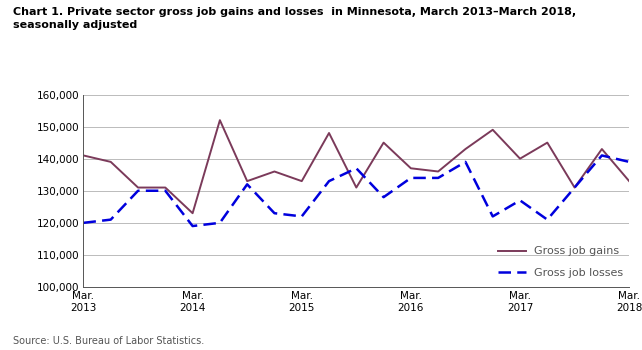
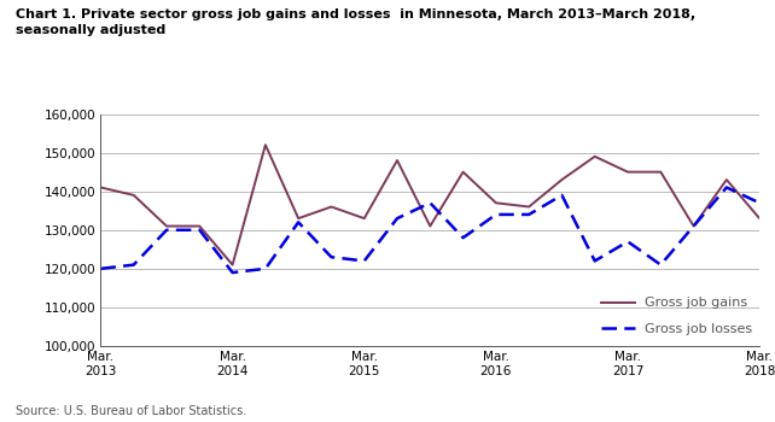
Gross job gains/Mar. 2014: 123,000 -> 121,000
Gross job gains/Mar. 2017: 140,000 -> 145,000
Gross job losses/Mar. 2018: 139,000 -> 137,000
